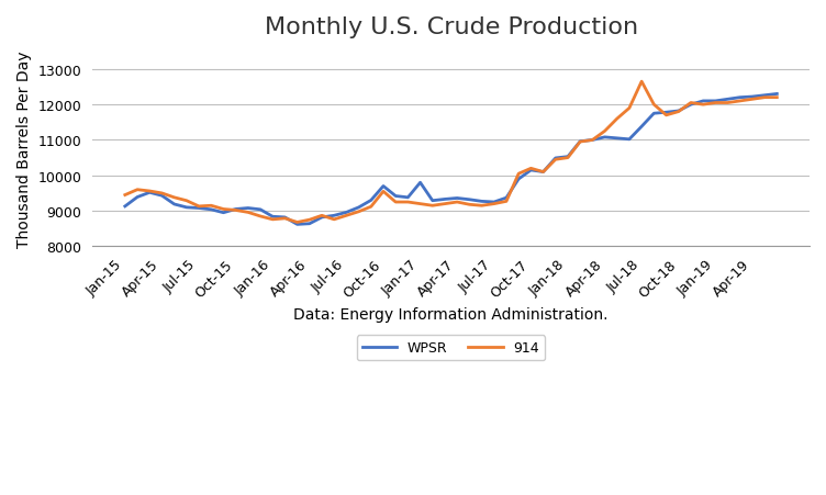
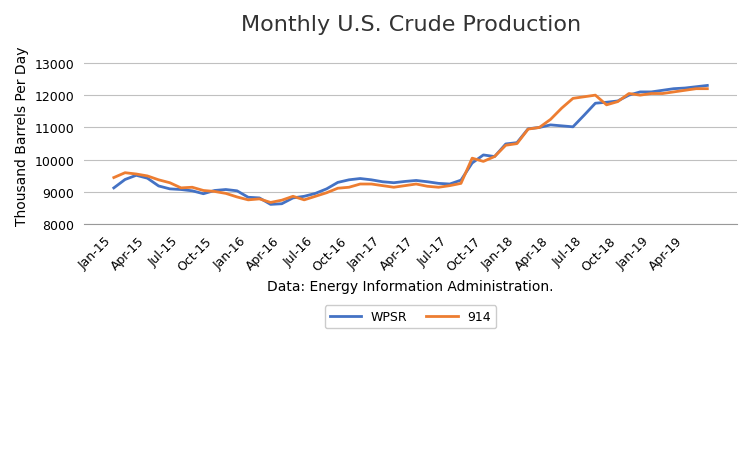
WPSR/Oct-16: 9700 -> 9380
914/Oct-16: 9550 -> 9150
WPSR/Jan-17: 9800 -> 9320
914/Oct-17: 10200 -> 9950
914/Jul-18: 12650 -> 11950
